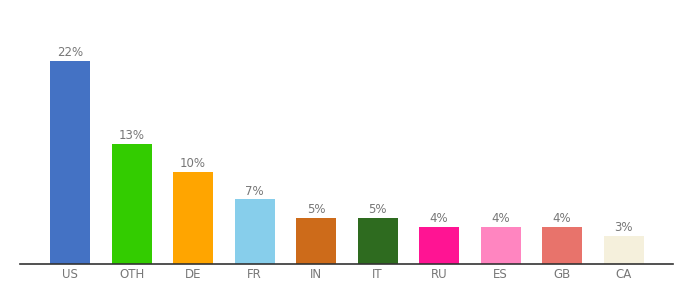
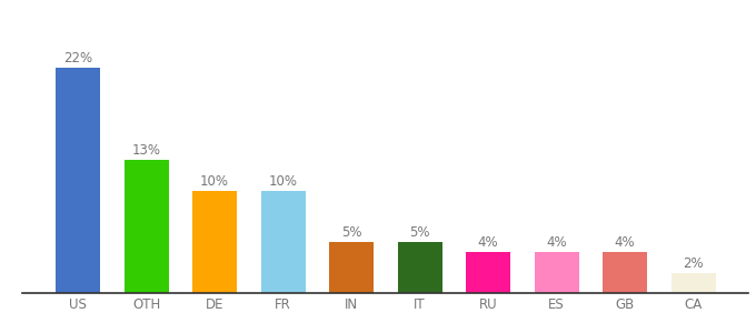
FR: 7% -> 10%
CA: 3% -> 2%
